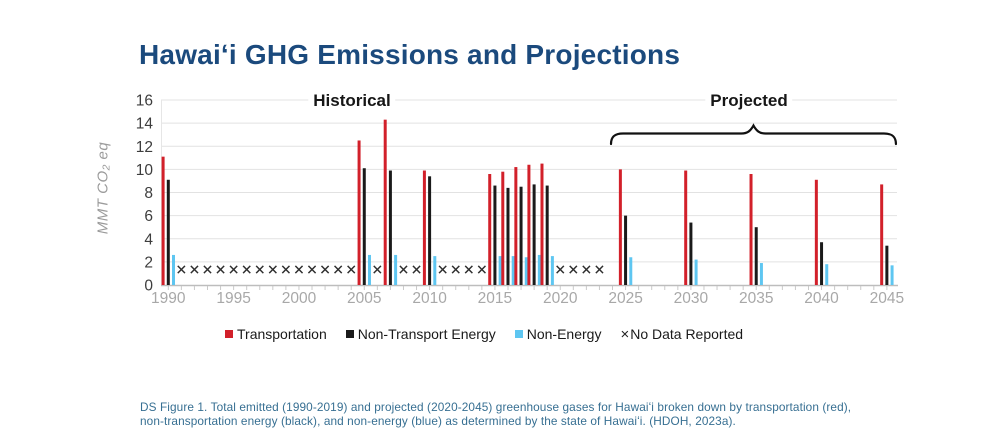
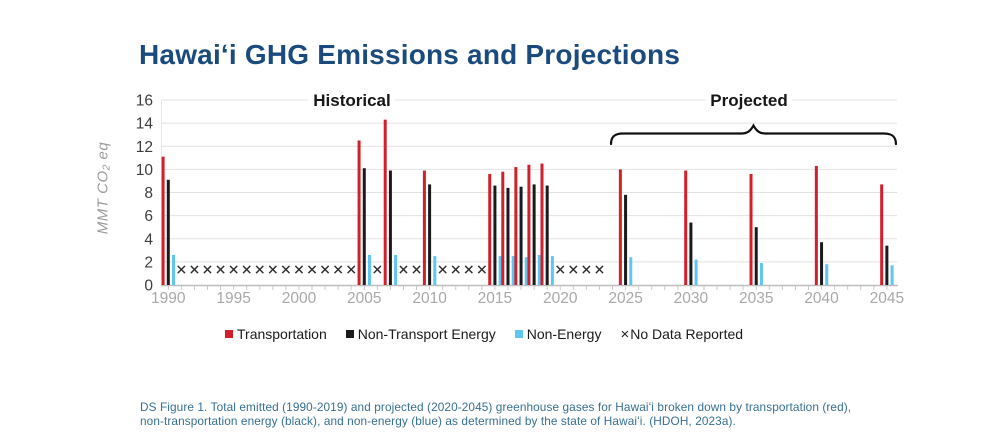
Non-Transport Energy/2010: 9.4 -> 8.7
Non-Transport Energy/2025: 6.0 -> 7.8
Transportation/2040: 9.1 -> 10.3
